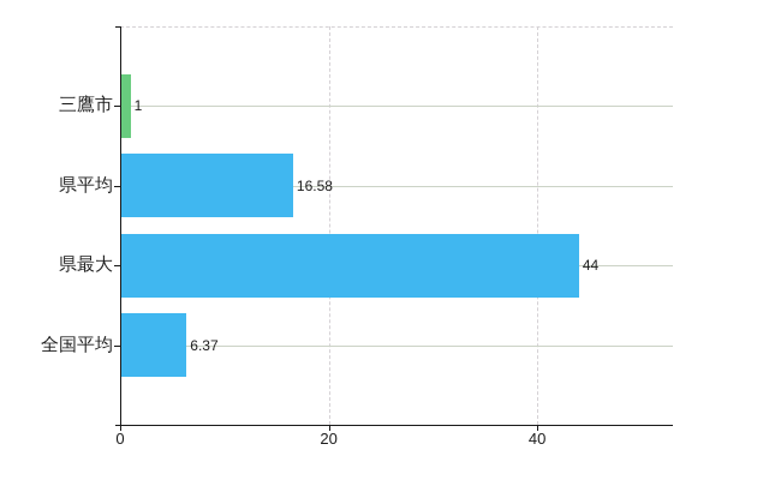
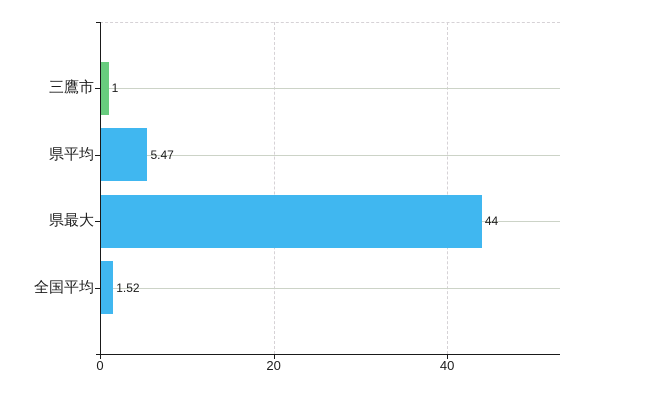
県平均: 16.58 -> 5.47
全国平均: 6.37 -> 1.52
